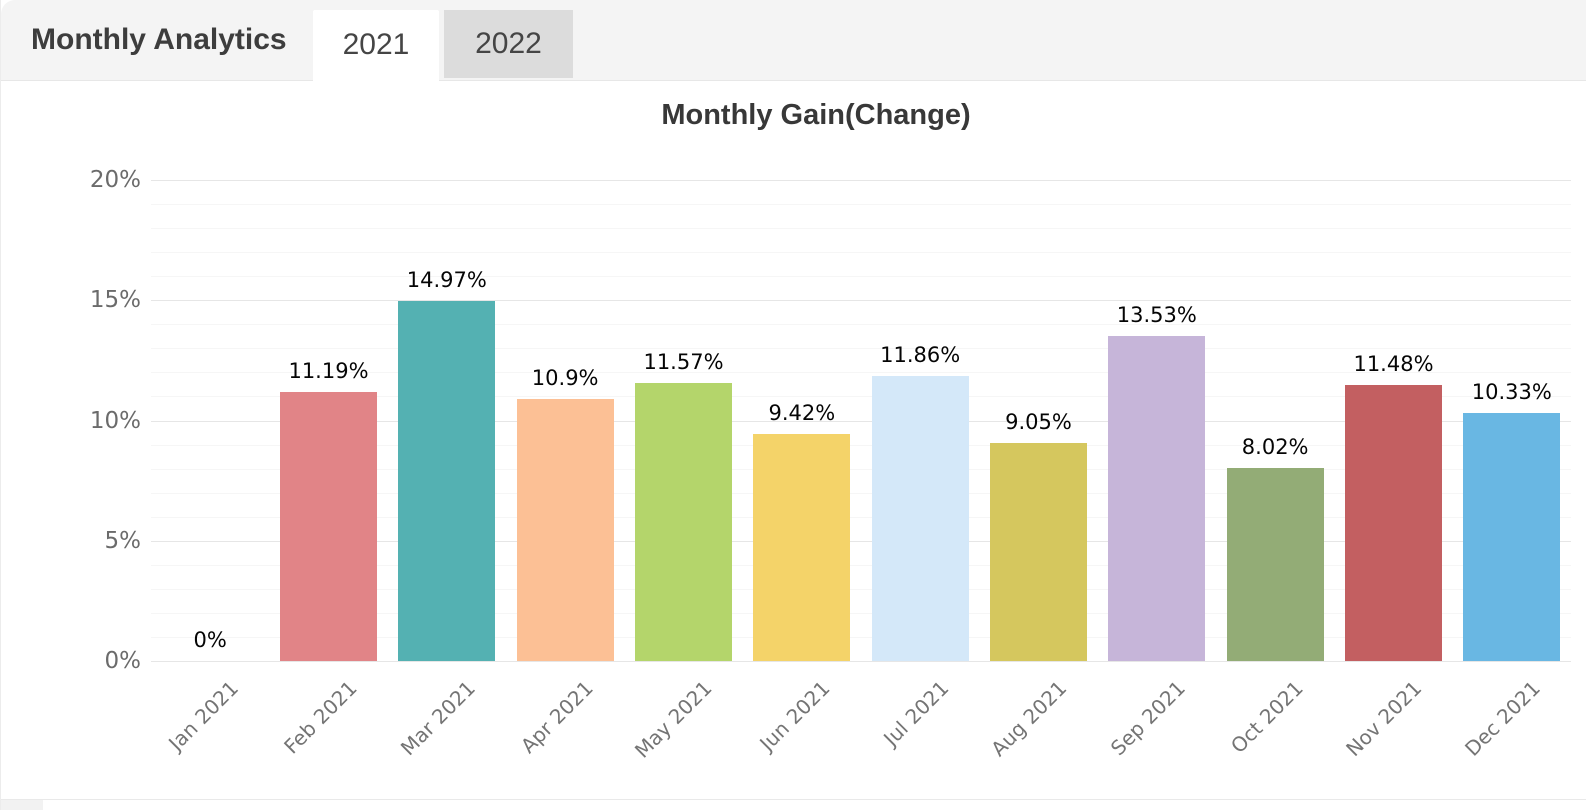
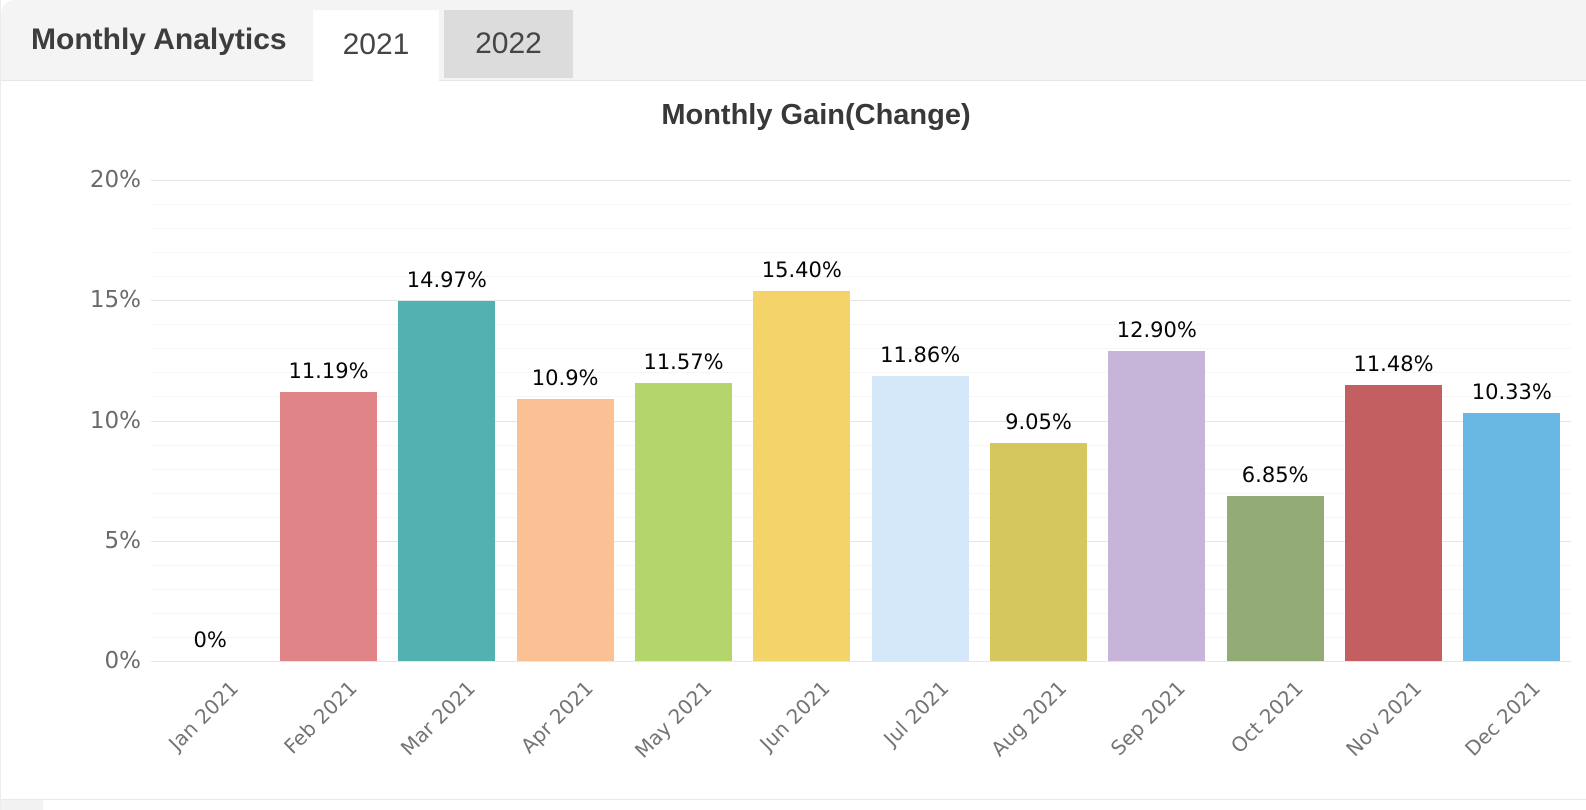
Jun 2021: 9.42% -> 15.40%
Sep 2021: 13.53% -> 12.90%
Oct 2021: 8.02% -> 6.85%
